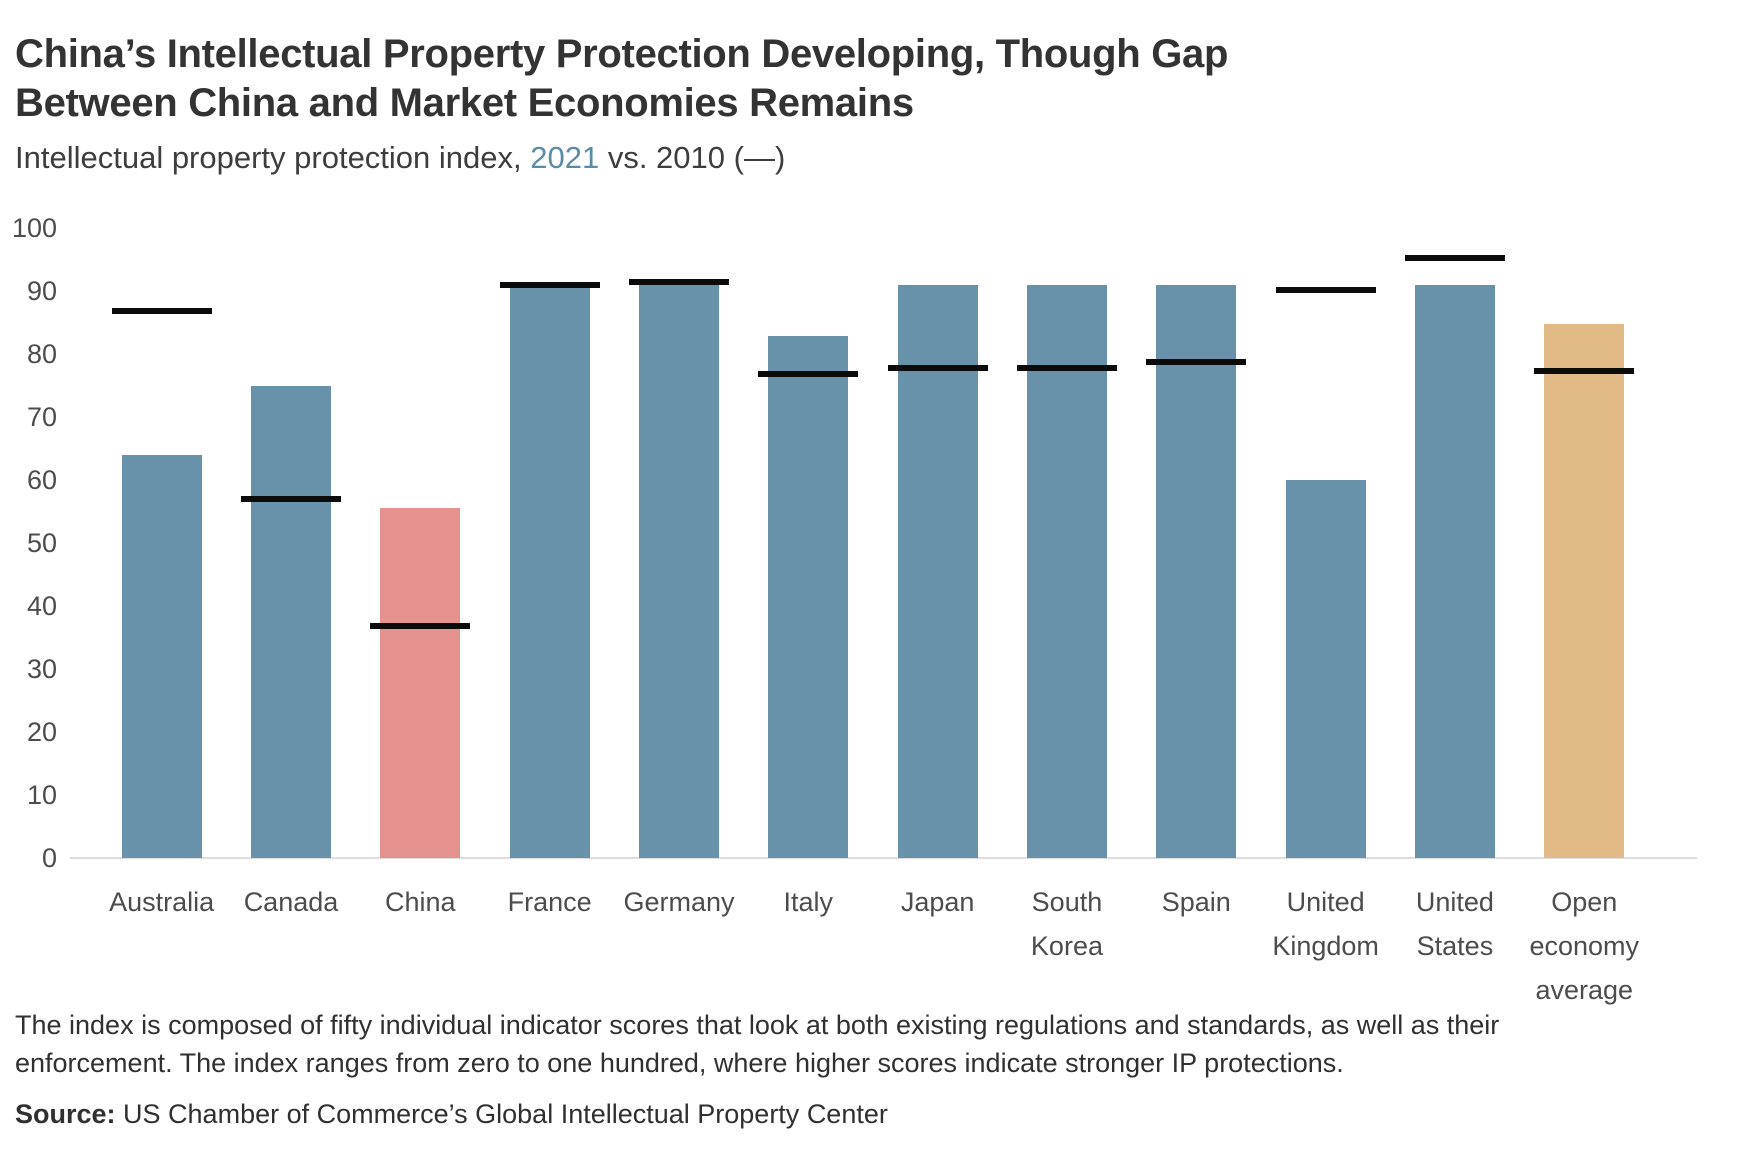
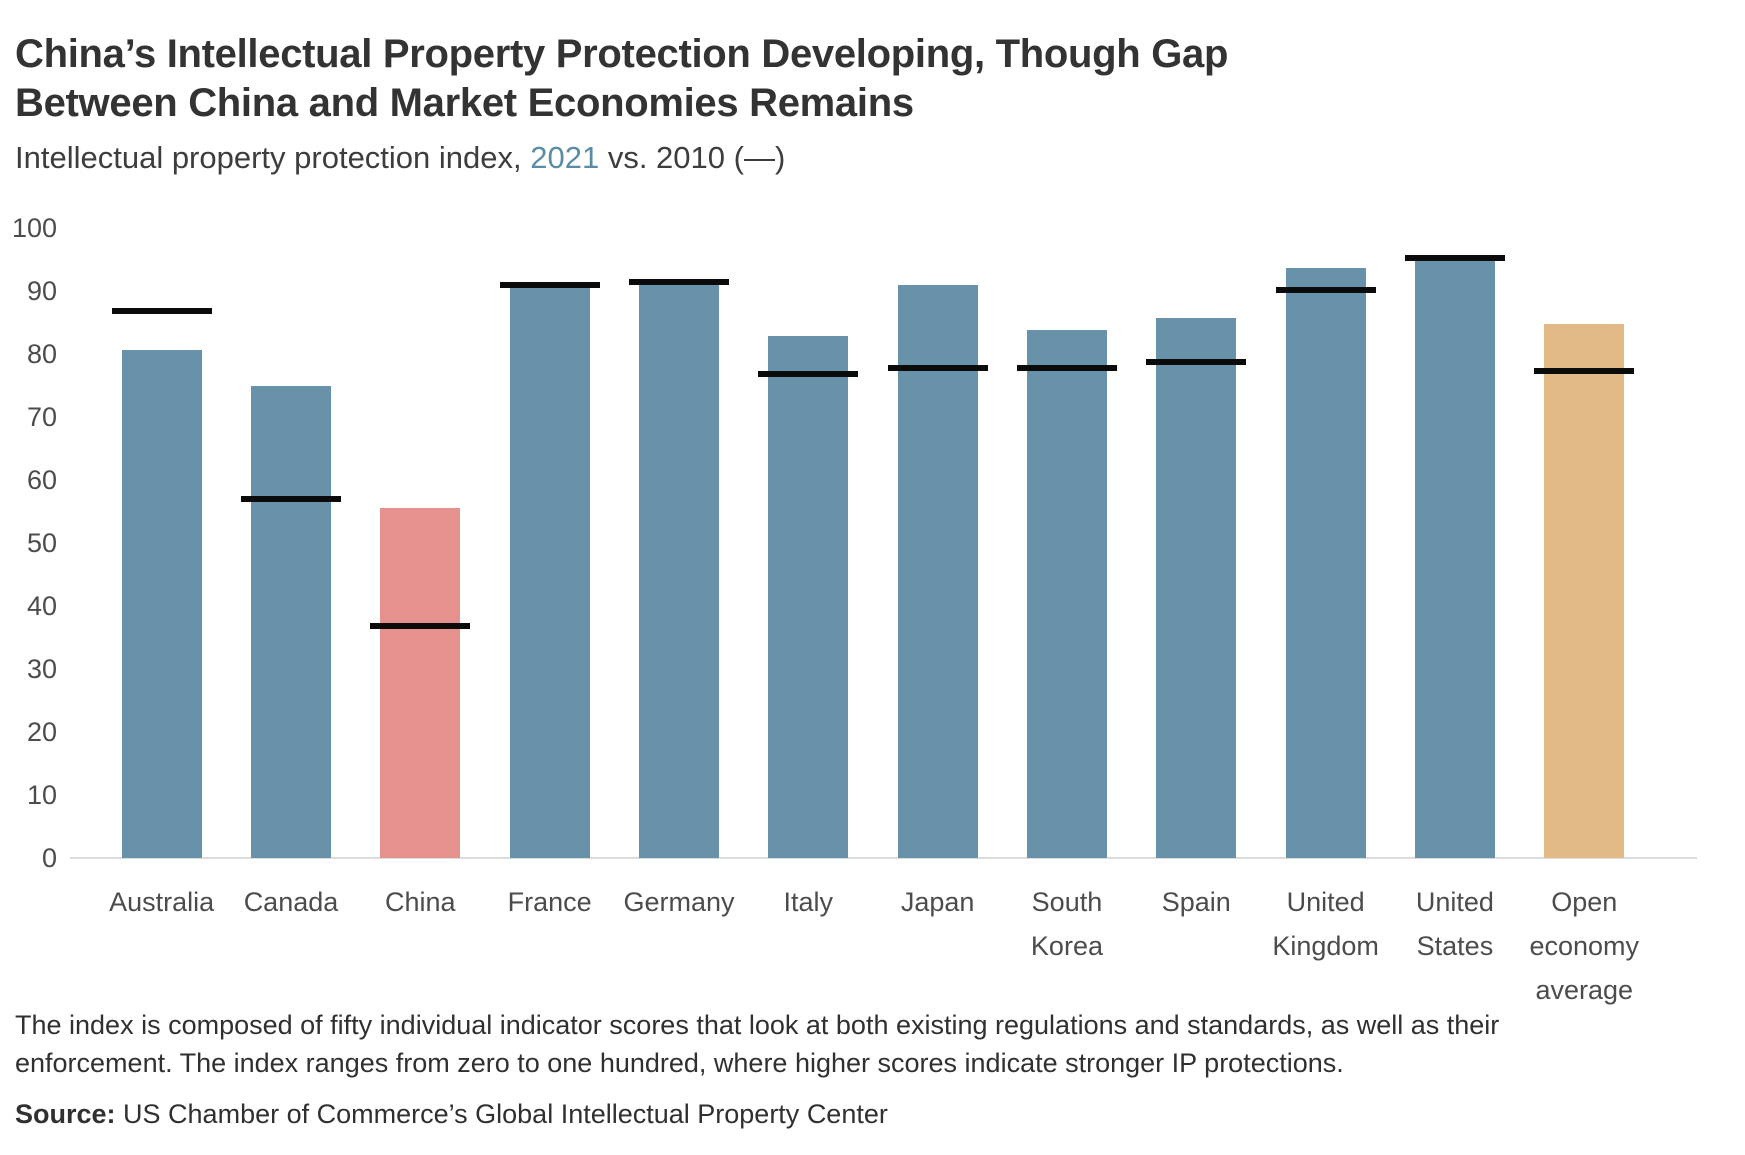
2021/Australia: 64 -> 81
2021/South Korea: 91 -> 84
2021/Spain: 91 -> 86
2021/United Kingdom: 60 -> 94
2021/United States: 91 -> 95
